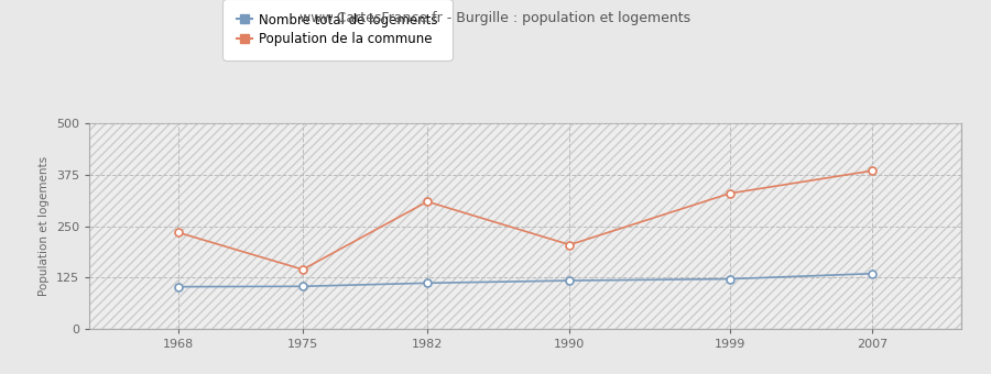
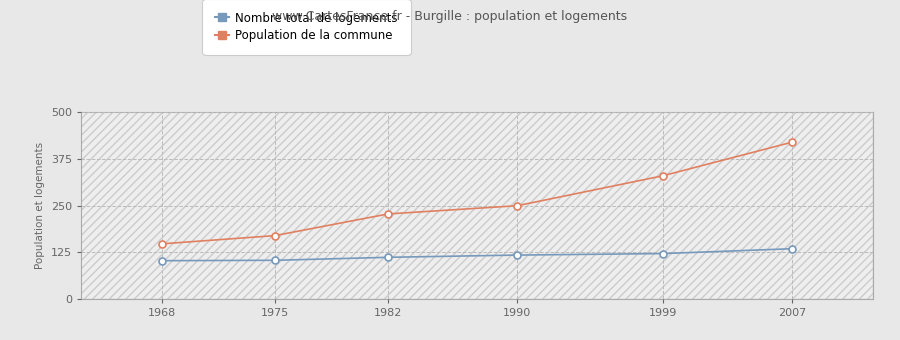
Population de la commune/1968: 235 -> 148
Population de la commune/1975: 145 -> 170
Population de la commune/1982: 310 -> 228
Population de la commune/1990: 205 -> 250
Population de la commune/2007: 385 -> 420
